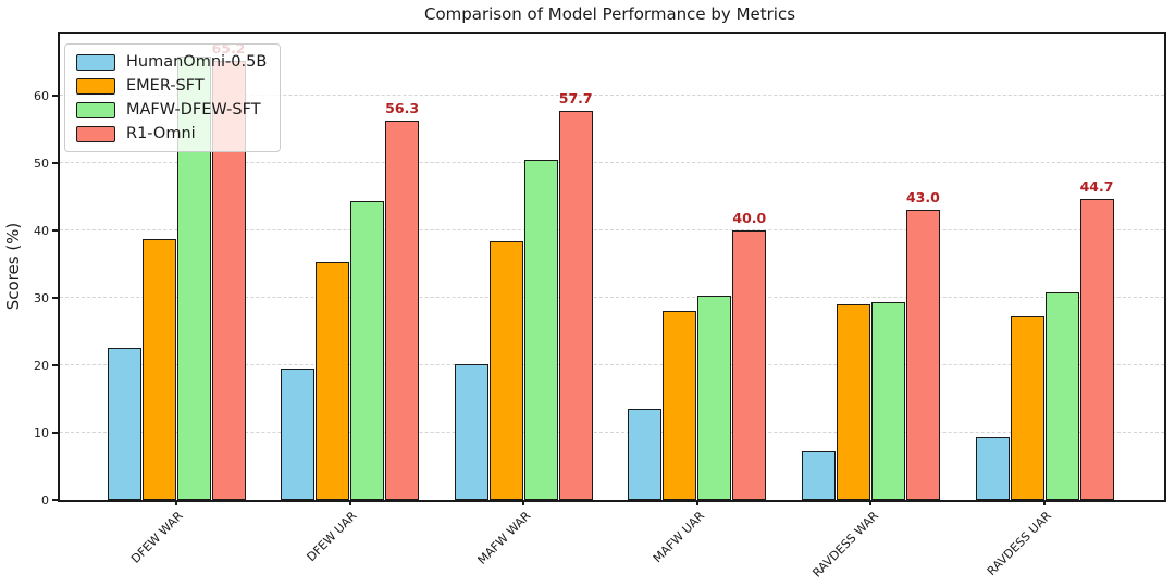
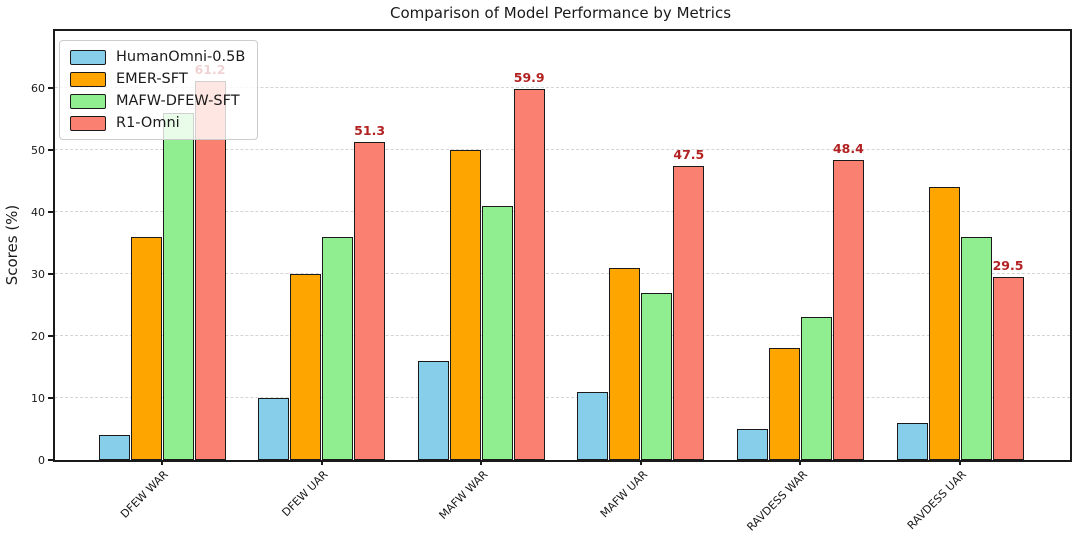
HumanOmni-0.5B/DFEW WAR: 23 -> 4
EMER-SFT/DFEW WAR: 39 -> 36
MAFW-DFEW-SFT/DFEW WAR: 66 -> 56
R1-Omni/DFEW WAR: 65.2 -> 61.2
HumanOmni-0.5B/DFEW UAR: 19 -> 10
EMER-SFT/DFEW UAR: 35 -> 30
MAFW-DFEW-SFT/DFEW UAR: 44 -> 36
R1-Omni/DFEW UAR: 56.3 -> 51.3
HumanOmni-0.5B/MAFW WAR: 20 -> 16
EMER-SFT/MAFW WAR: 38 -> 50
MAFW-DFEW-SFT/MAFW WAR: 50 -> 41
R1-Omni/MAFW WAR: 57.7 -> 59.9
HumanOmni-0.5B/MAFW UAR: 14 -> 11
EMER-SFT/MAFW UAR: 28 -> 31
MAFW-DFEW-SFT/MAFW UAR: 30 -> 27
R1-Omni/MAFW UAR: 40.0 -> 47.5
HumanOmni-0.5B/RAVDESS WAR: 7 -> 5
EMER-SFT/RAVDESS WAR: 29 -> 18
MAFW-DFEW-SFT/RAVDESS WAR: 29 -> 23
R1-Omni/RAVDESS WAR: 43.0 -> 48.4
HumanOmni-0.5B/RAVDESS UAR: 9 -> 6
EMER-SFT/RAVDESS UAR: 27 -> 44
MAFW-DFEW-SFT/RAVDESS UAR: 31 -> 36
R1-Omni/RAVDESS UAR: 44.7 -> 29.5
